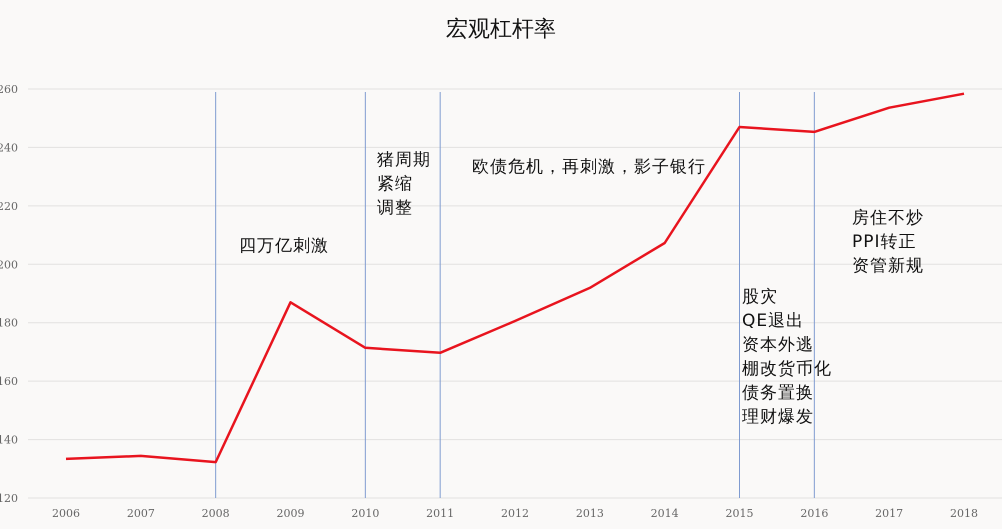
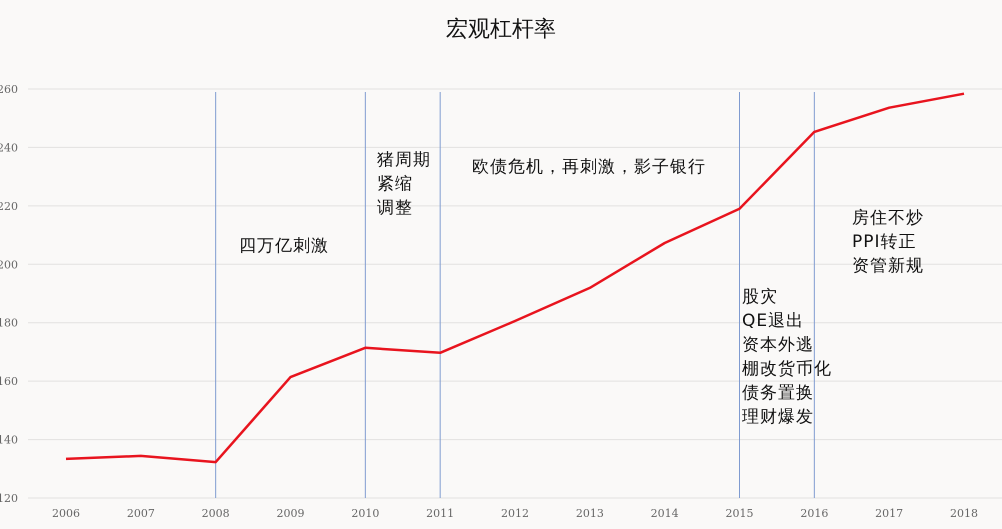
2009: 187 -> 161
2015: 247 -> 219
